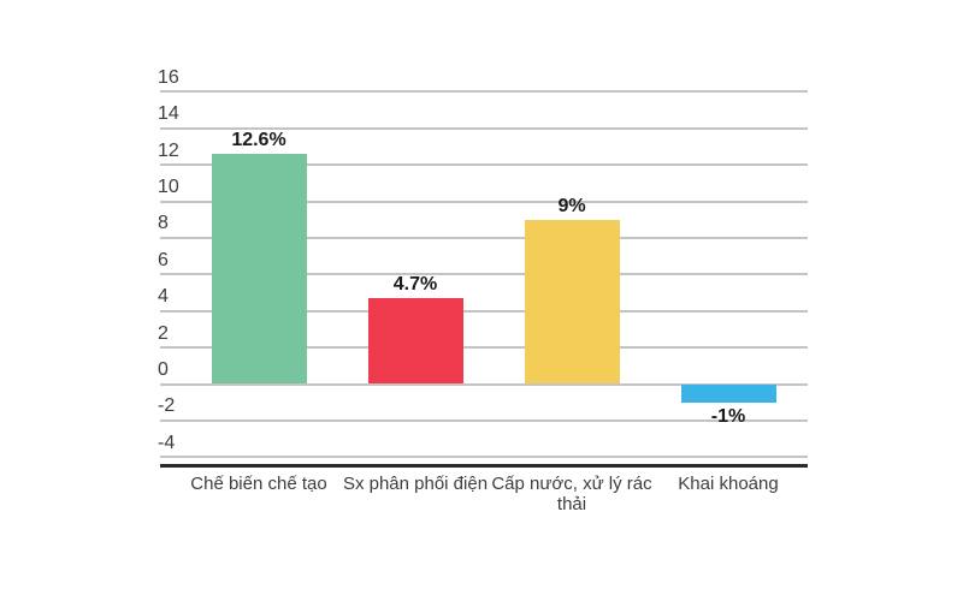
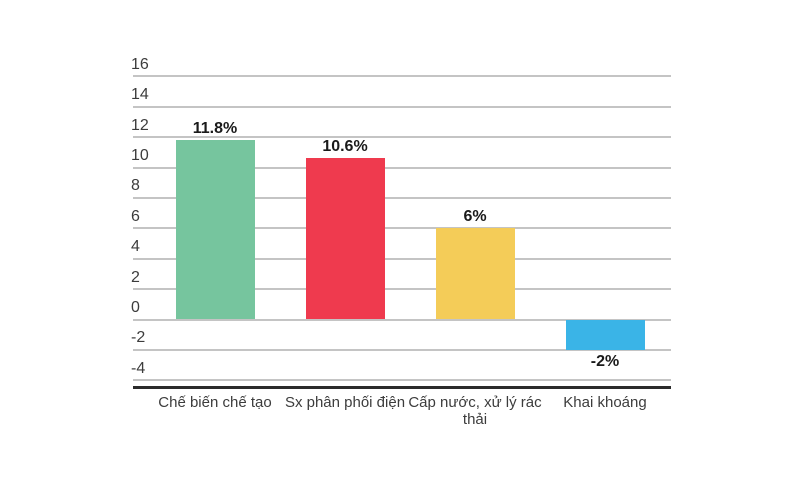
Chế biến chế tạo: 12.6% -> 11.8%
Sx phân phối điện: 4.7% -> 10.6%
Cấp nước, xử lý rác thải: 9% -> 6%
Khai khoáng: -1% -> -2%
